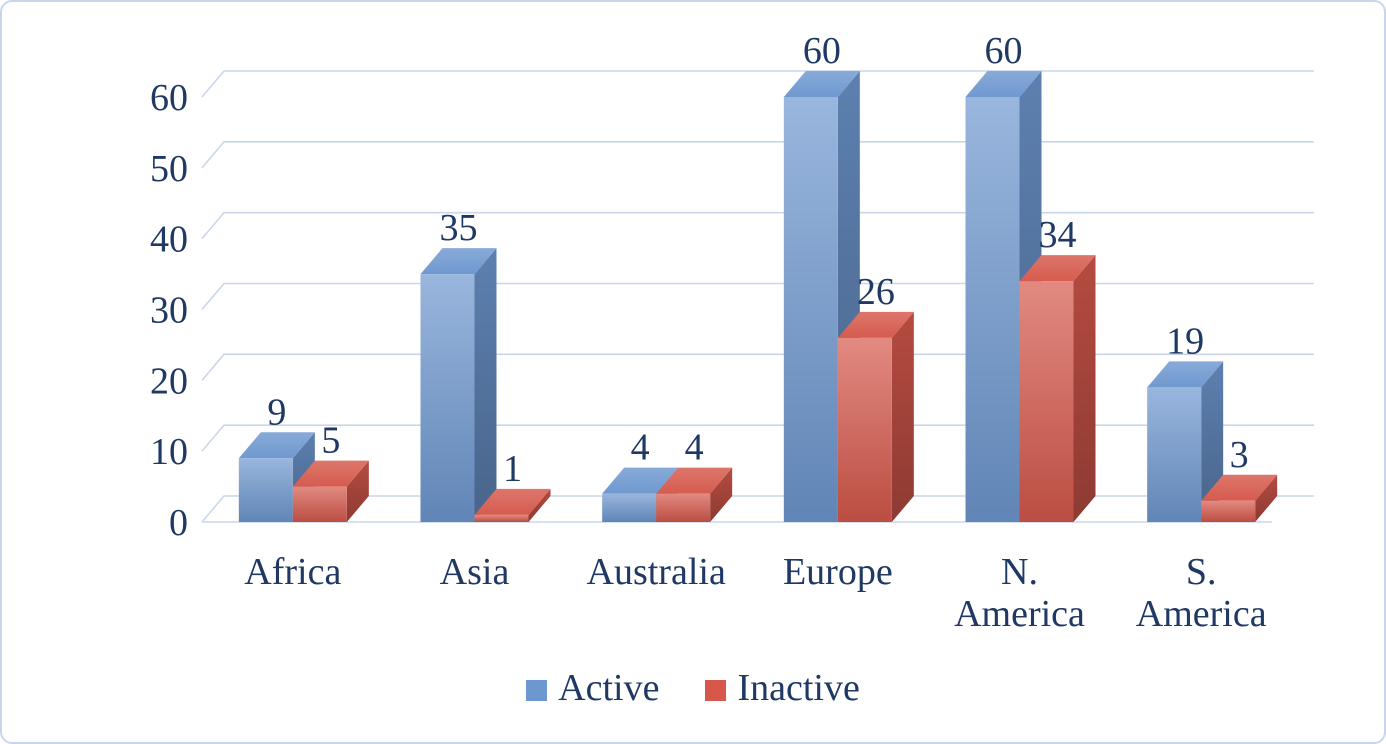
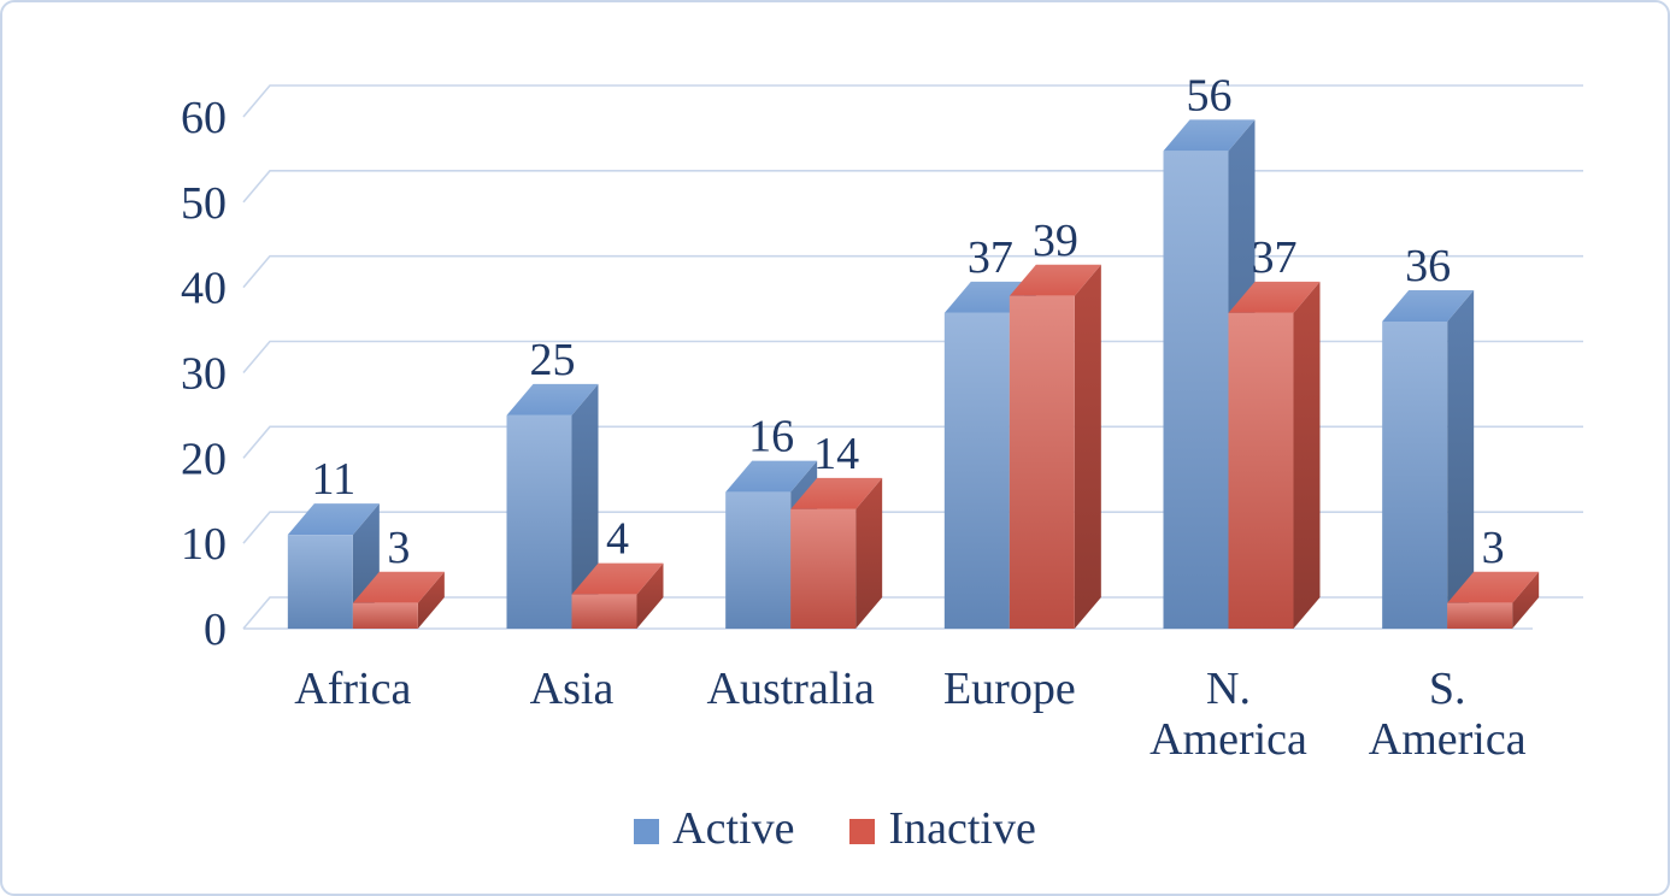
Active/Africa: 9 -> 11
Inactive/Africa: 5 -> 3
Active/Asia: 35 -> 25
Inactive/Asia: 1 -> 4
Active/Australia: 4 -> 16
Inactive/Australia: 4 -> 14
Active/Europe: 60 -> 37
Inactive/Europe: 26 -> 39
Active/N. America: 60 -> 56
Inactive/N. America: 34 -> 37
Active/S. America: 19 -> 36
